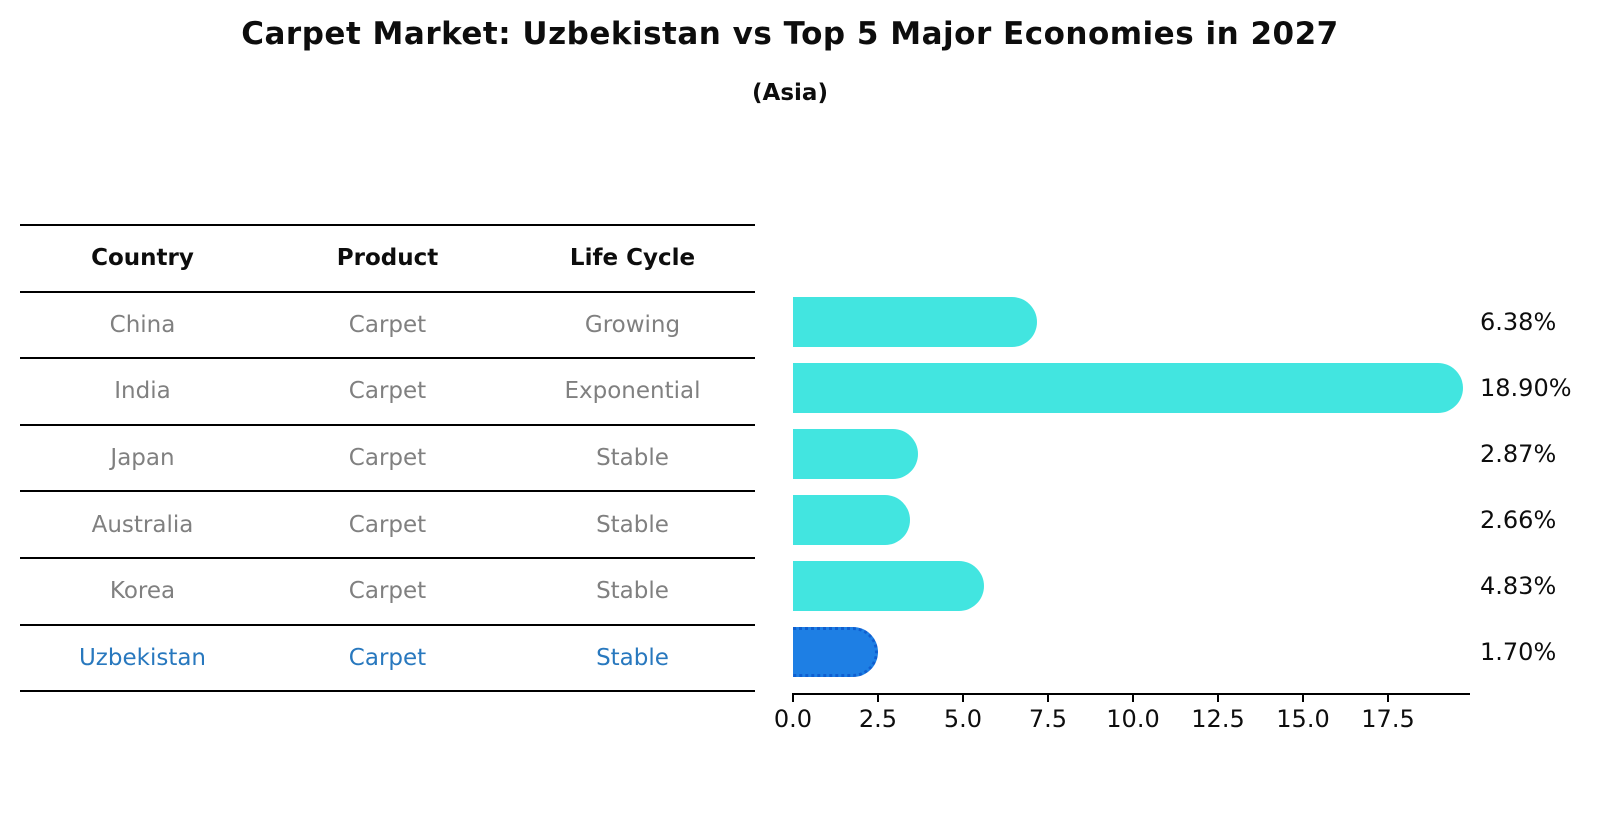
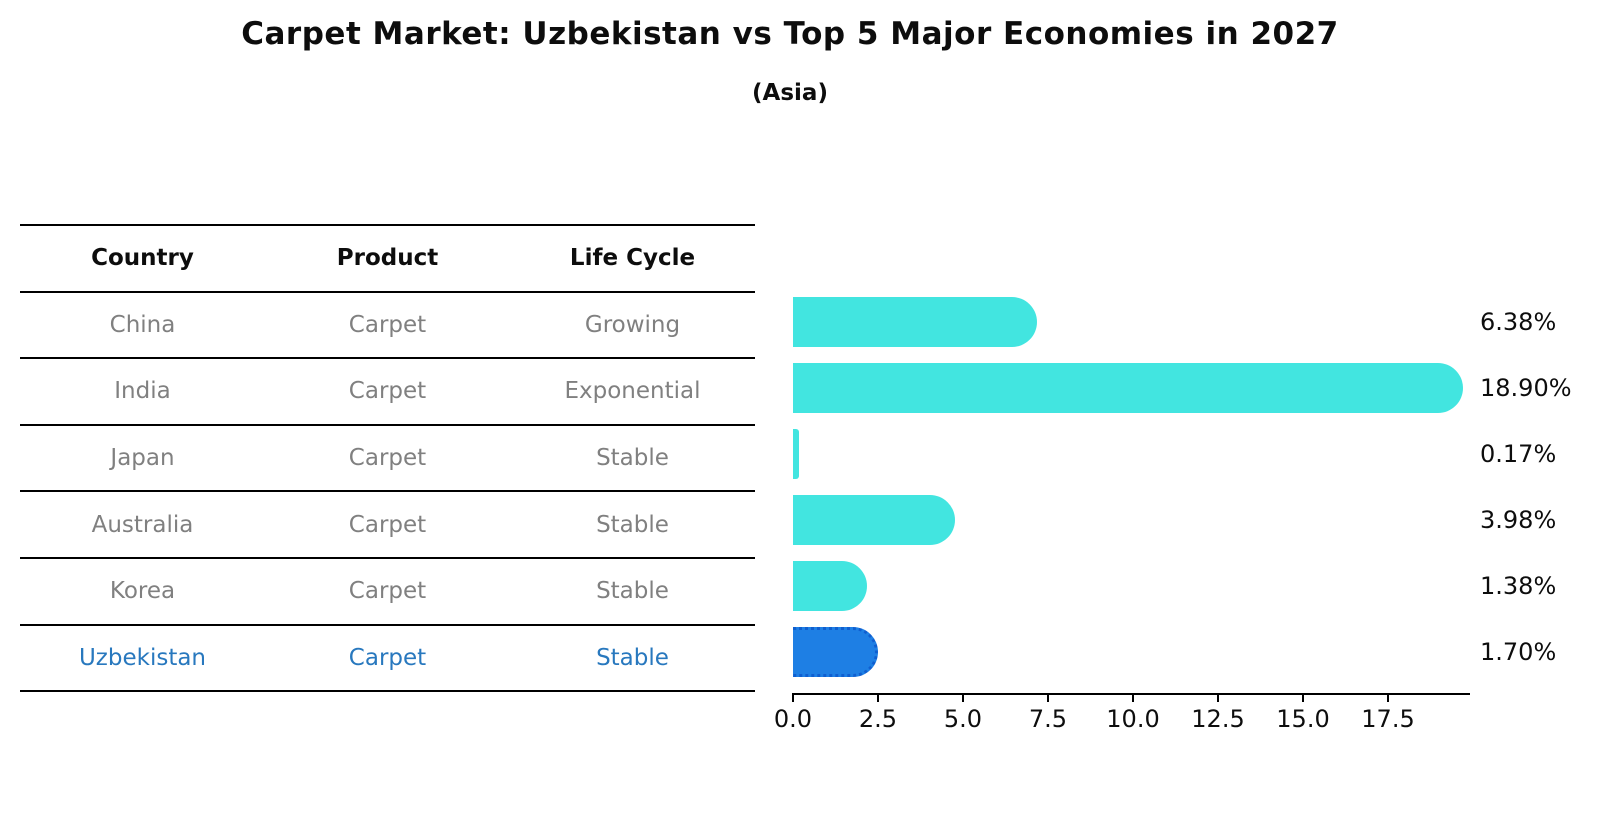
Japan: 2.87% -> 0.17%
Australia: 2.66% -> 3.98%
Korea: 4.83% -> 1.38%
